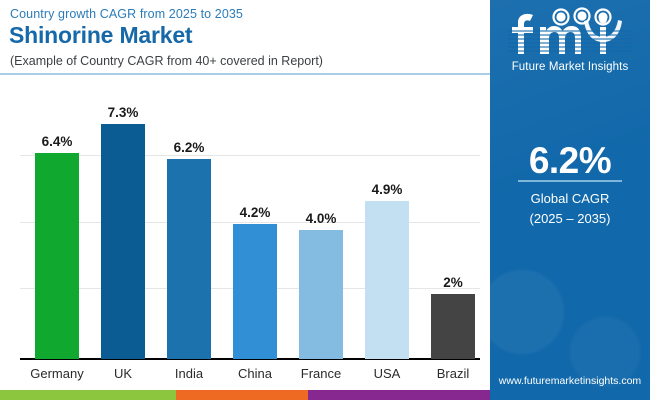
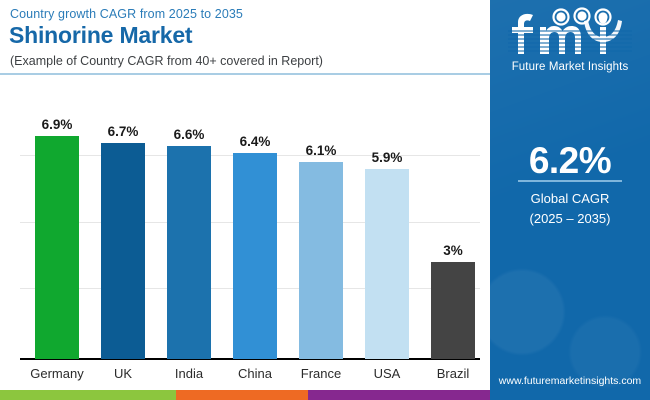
Germany: 6.4% -> 6.9%
UK: 7.3% -> 6.7%
India: 6.2% -> 6.6%
China: 4.2% -> 6.4%
France: 4.0% -> 6.1%
USA: 4.9% -> 5.9%
Brazil: 2% -> 3%
